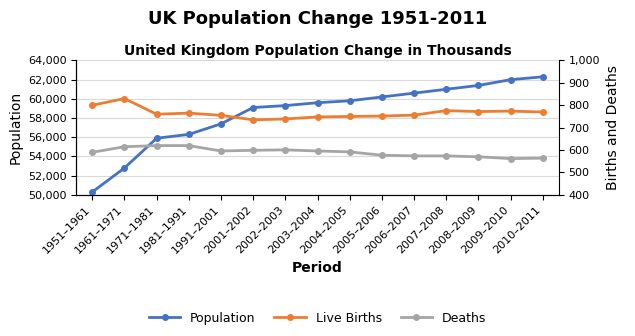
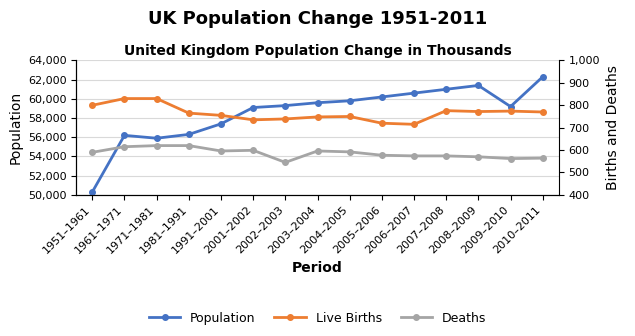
Population/1961–1971: 52,800 -> 56,200
Live Births/1971–1981: 760 -> 830
Deaths/2002–2003: 601 -> 545
Live Births/2005–2006: 752 -> 720
Live Births/2006–2007: 756 -> 715
Population/2009–2010: 62,000 -> 59,200
